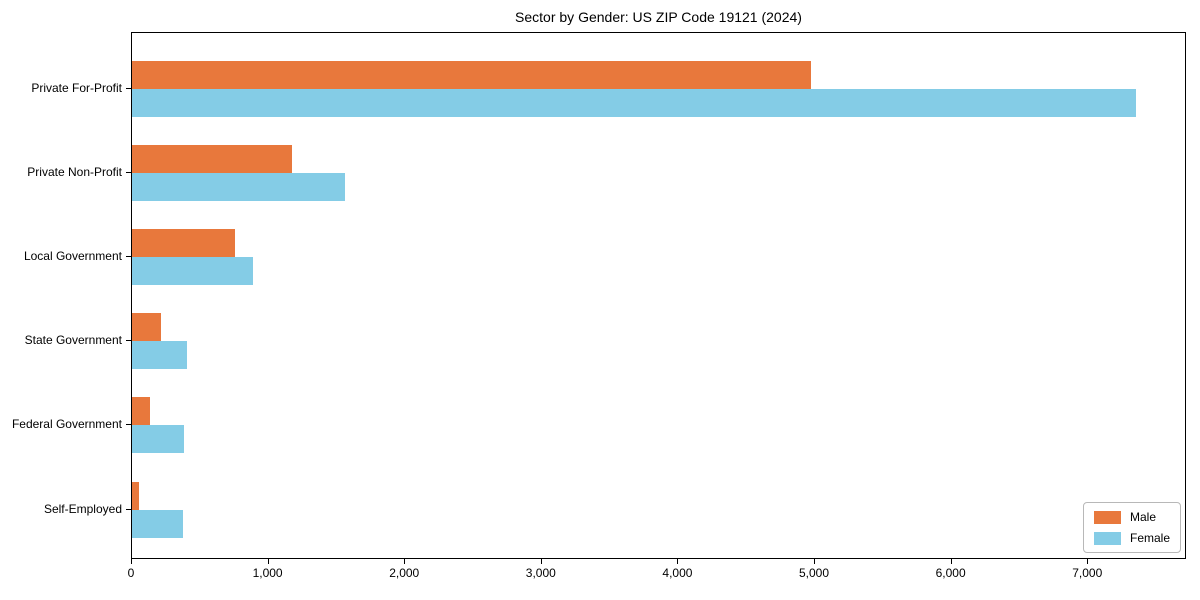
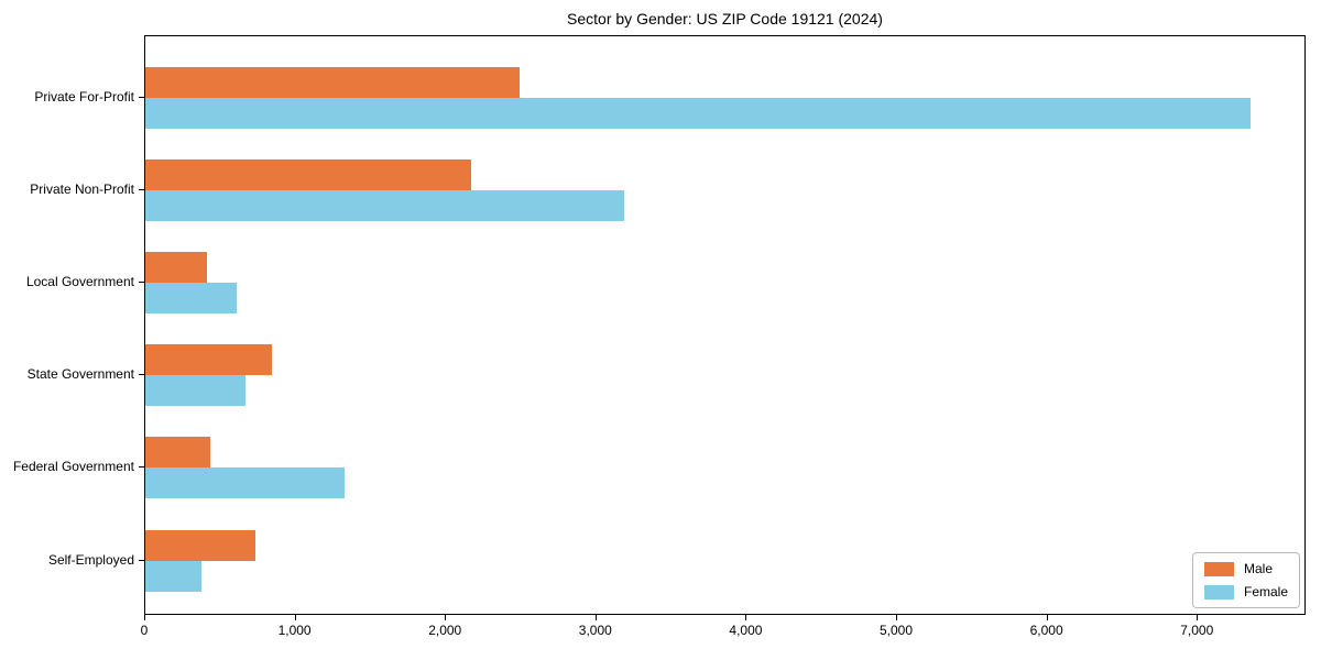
Male/Private For-Profit: 4980 -> 2490
Male/Private Non-Profit: 1170 -> 2170
Female/Private Non-Profit: 1560 -> 3190
Male/Local Government: 760 -> 410
Female/Local Government: 880 -> 610
Male/State Government: 220 -> 840
Female/State Government: 400 -> 670
Male/Federal Government: 130 -> 430
Female/Federal Government: 380 -> 1330
Male/Self-Employed: 60 -> 730
